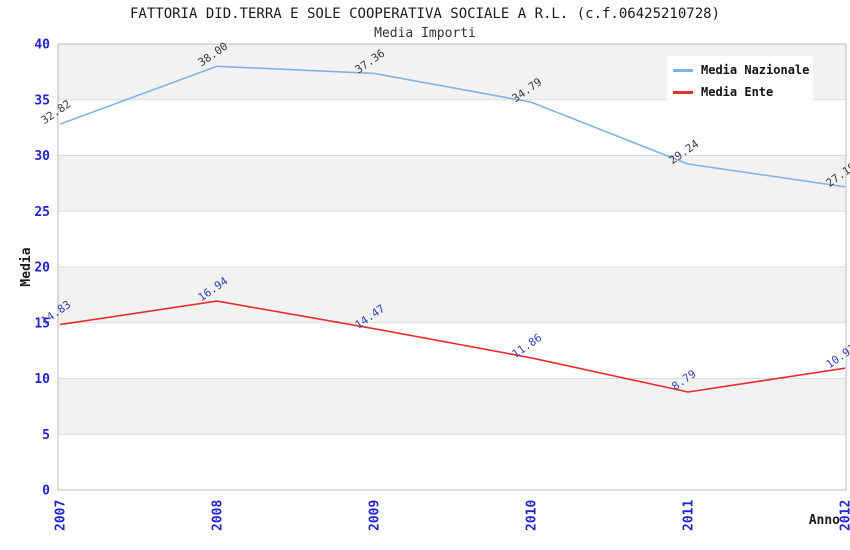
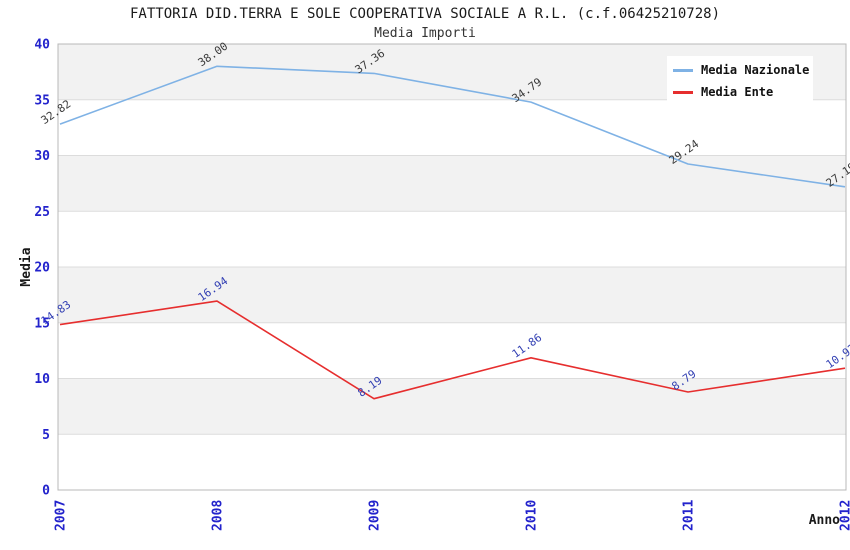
Media Ente/2009: 14.47 -> 8.19
